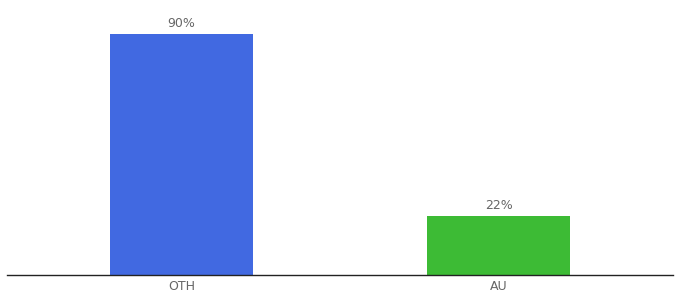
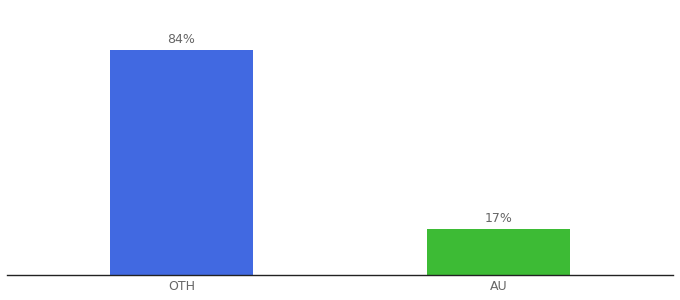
OTH: 90% -> 84%
AU: 22% -> 17%
